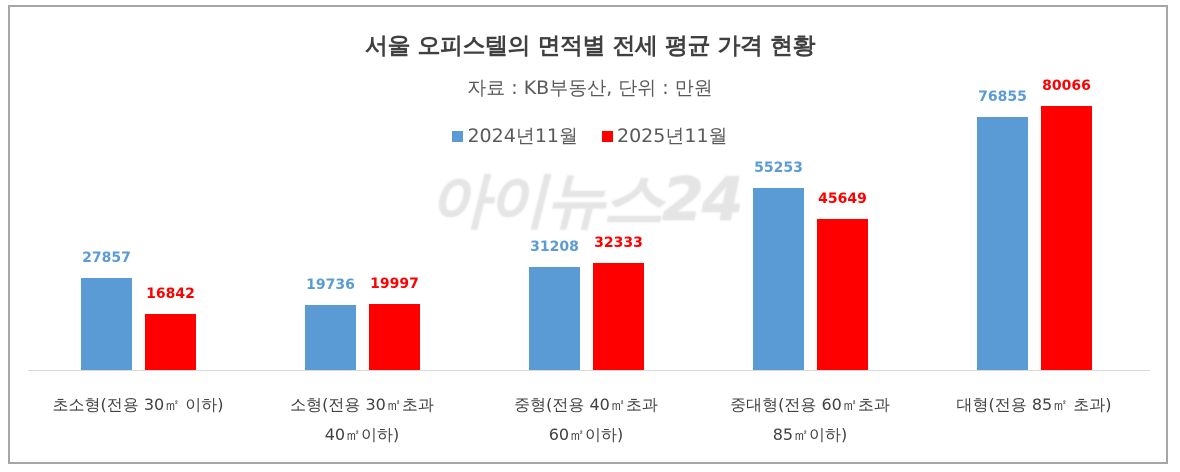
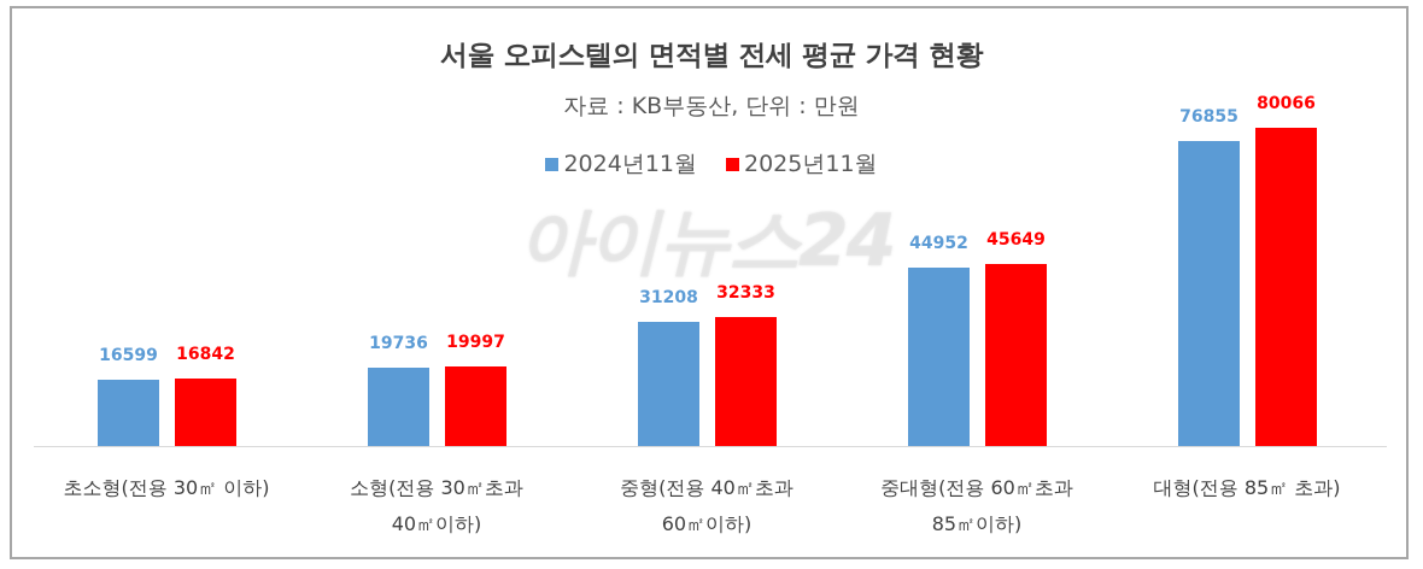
2024년11월/초소형(전용 30㎡ 이하): 27857 -> 16599
2024년11월/중대형(전용 60㎡초과 85㎡이하): 55253 -> 44952
